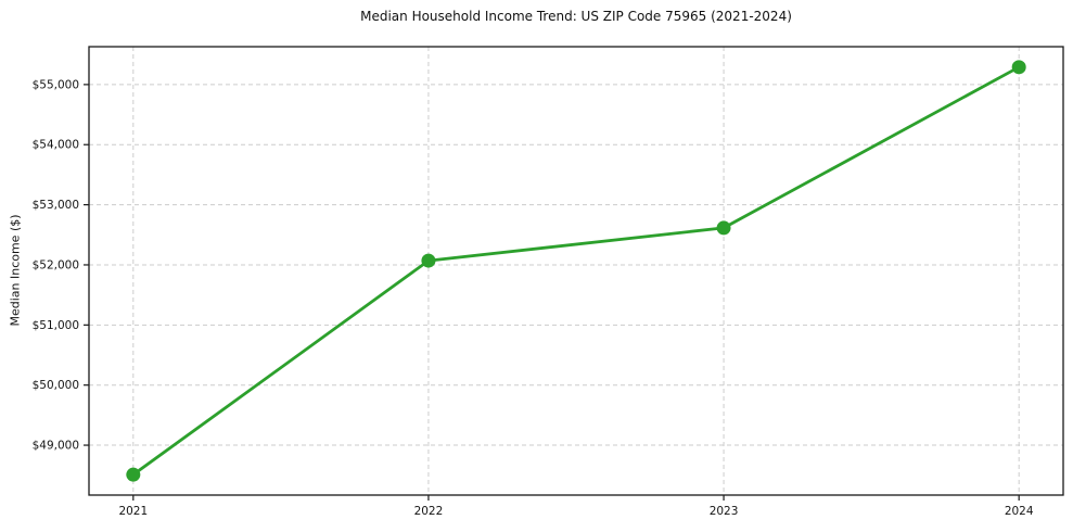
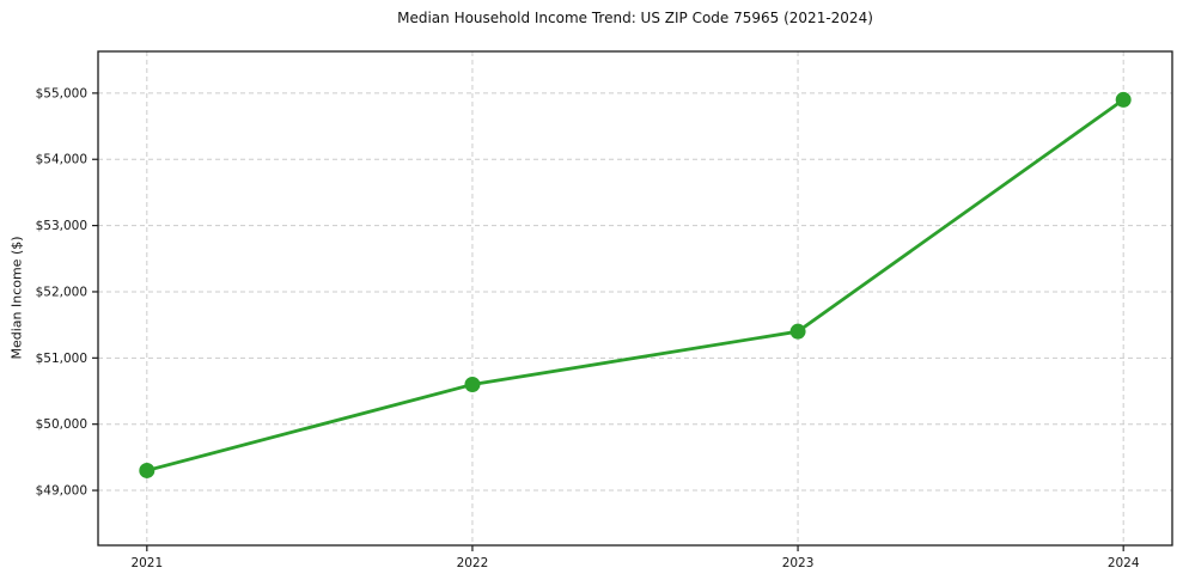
2021: $48500 -> $49300
2022: $52100 -> $50600
2023: $52600 -> $51400
2024: $55300 -> $54900
